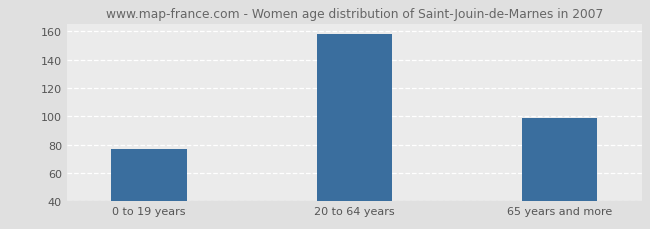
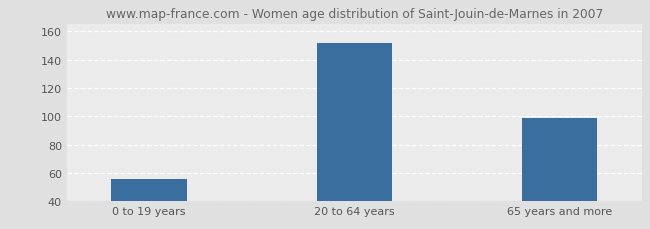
0 to 19 years: 77 -> 56
20 to 64 years: 158 -> 152
